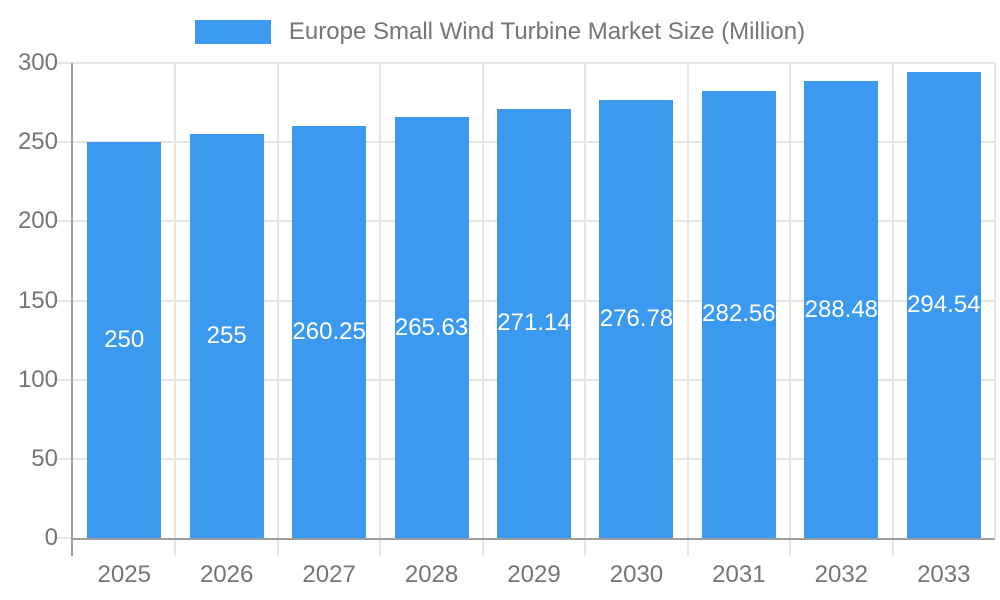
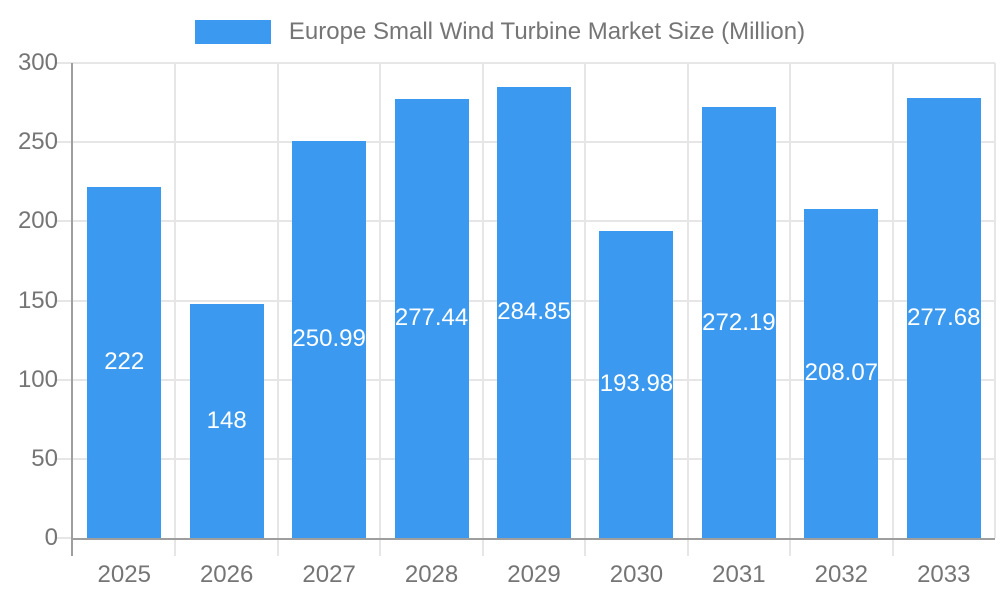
2025: 250 -> 222
2026: 255 -> 148
2027: 260.25 -> 250.99
2028: 265.63 -> 277.44
2029: 271.14 -> 284.85
2030: 276.78 -> 193.98
2031: 282.56 -> 272.19
2032: 288.48 -> 208.07
2033: 294.54 -> 277.68
